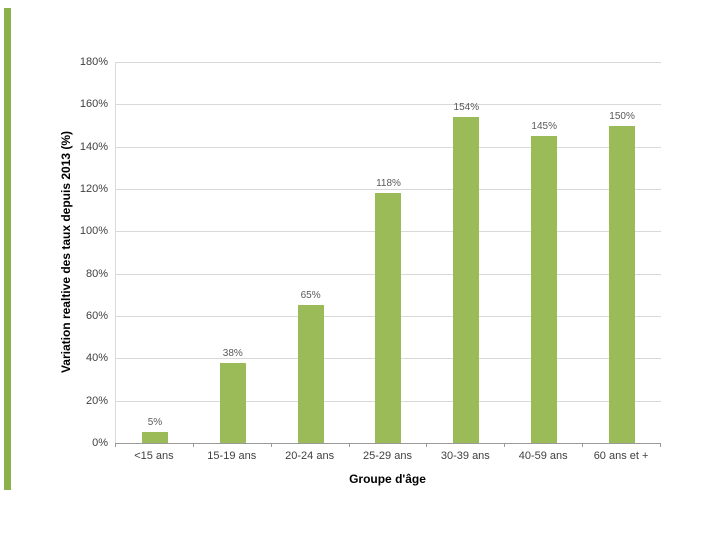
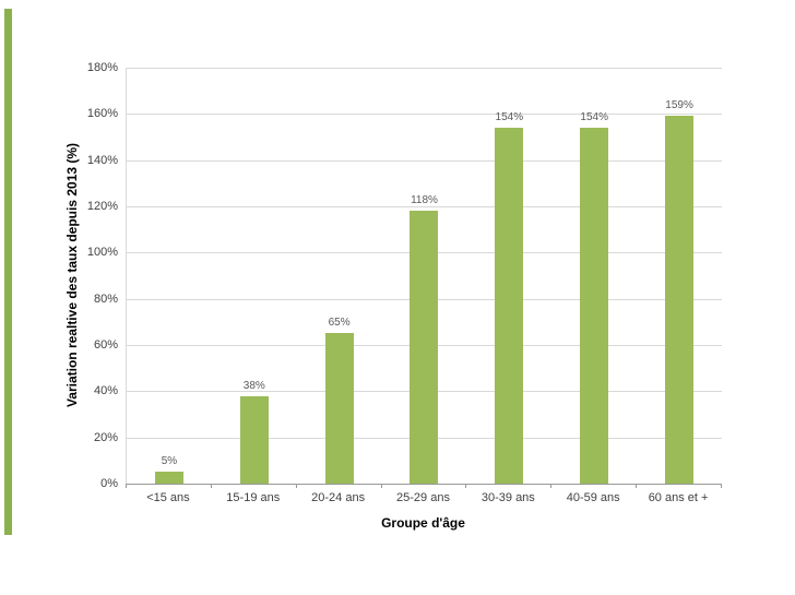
40-59 ans: 145% -> 154%
60 ans et +: 150% -> 159%
